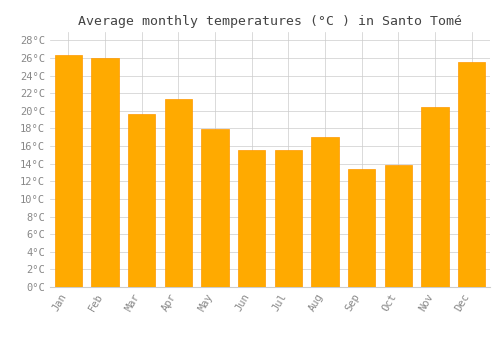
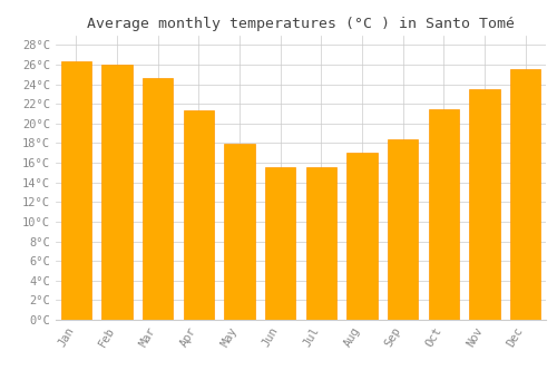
Mar: 19.6°C -> 24.6°C
Sep: 13.4°C -> 18.4°C
Oct: 13.8°C -> 21.4°C
Nov: 20.4°C -> 23.5°C
